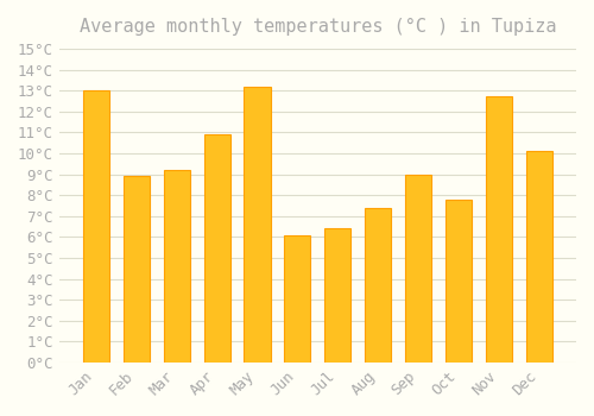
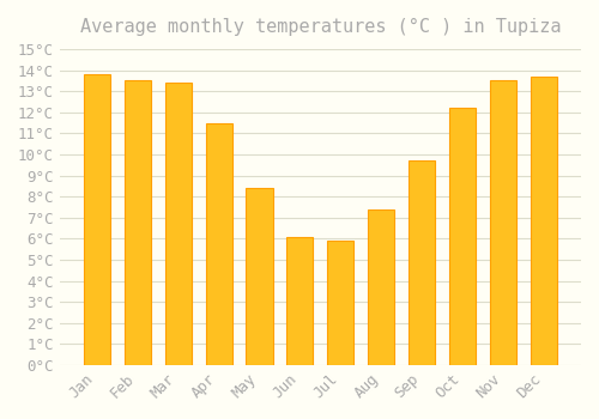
Jan: 13.0°C -> 13.8°C
Feb: 8.9°C -> 13.5°C
Mar: 9.2°C -> 13.4°C
Apr: 10.9°C -> 11.5°C
May: 13.2°C -> 8.4°C
Jul: 6.4°C -> 5.9°C
Sep: 9.0°C -> 9.7°C
Oct: 7.8°C -> 12.2°C
Nov: 12.7°C -> 13.5°C
Dec: 10.1°C -> 13.7°C
